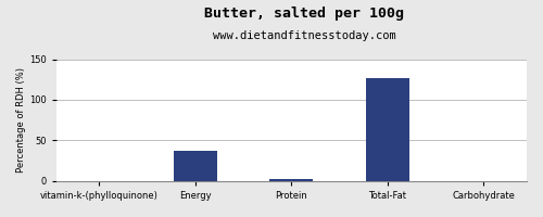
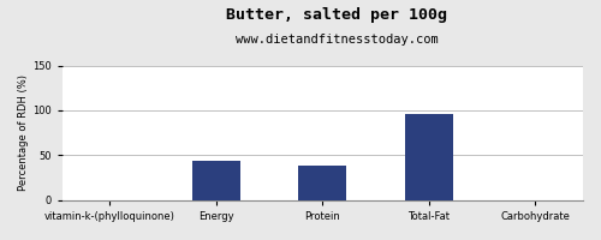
Energy: 37 -> 44
Protein: 3 -> 38
Total-Fat: 126 -> 96
